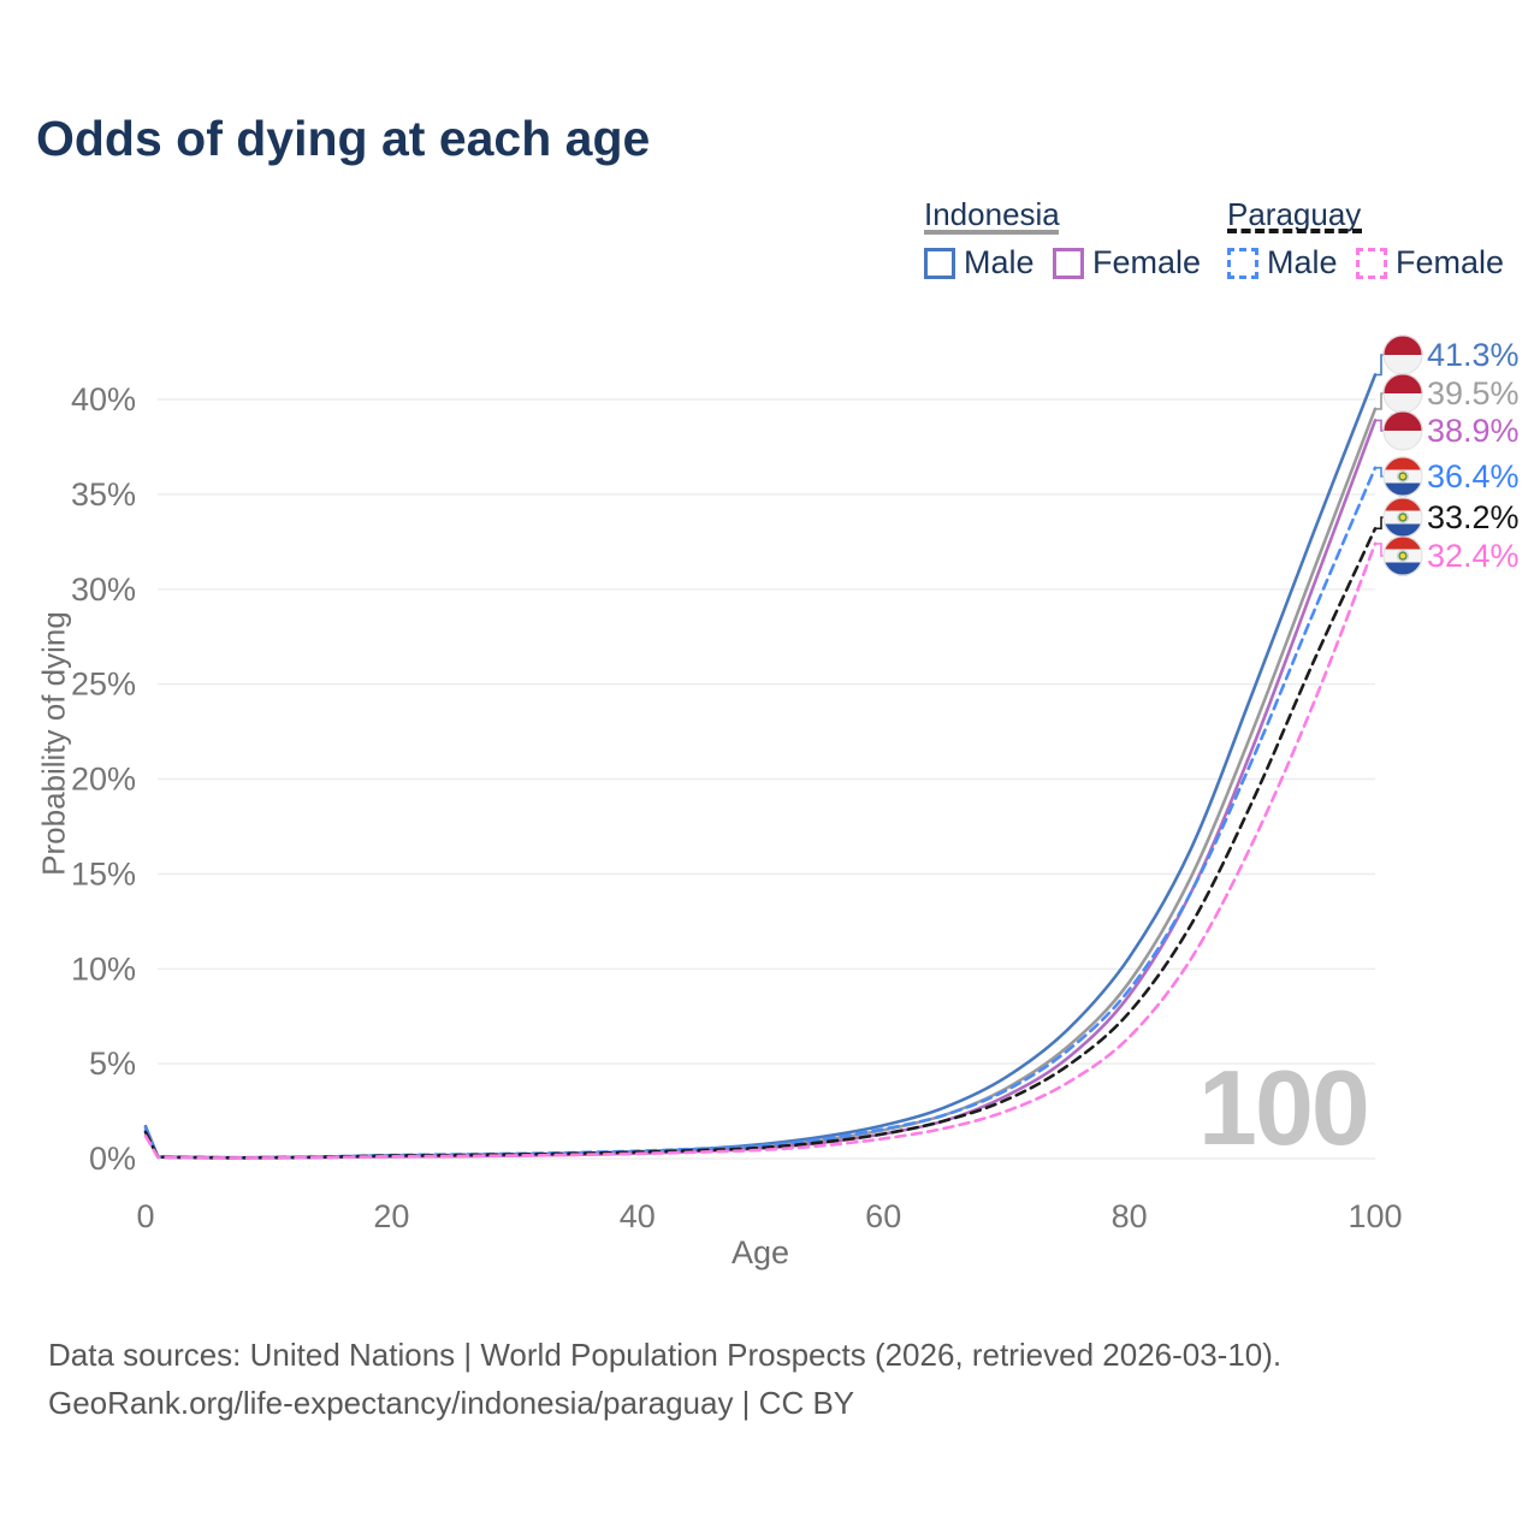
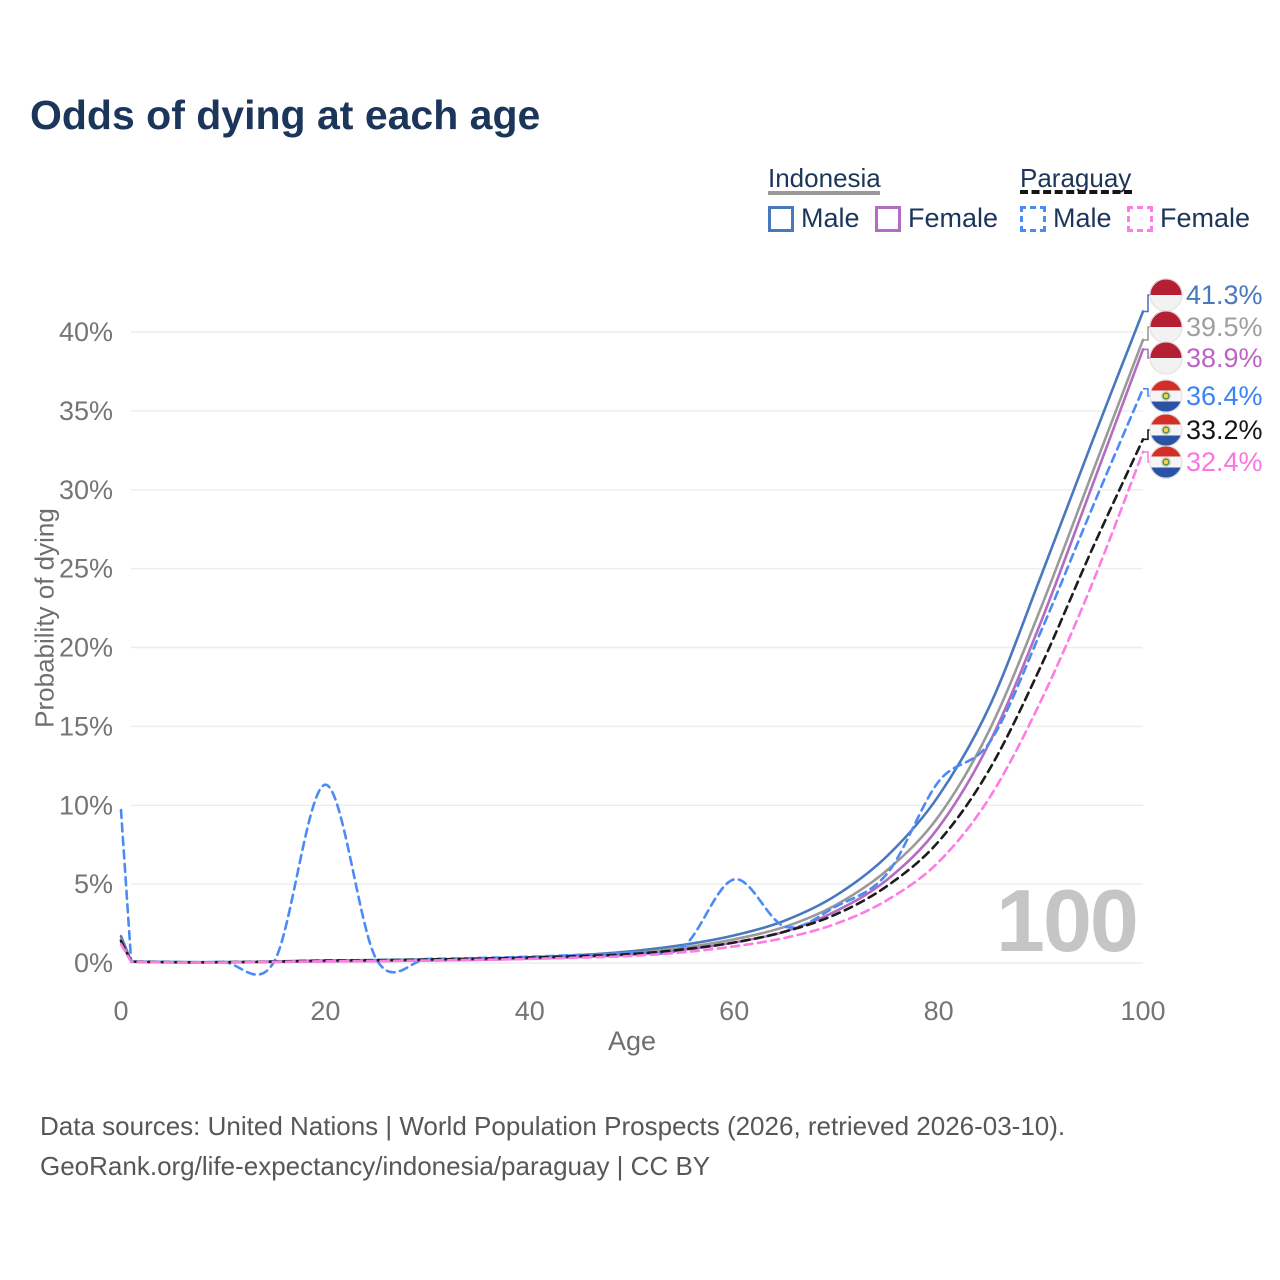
Paraguay Male/0: 1.6% -> 9.7%
Paraguay Male/20: 0.2% -> 11.3%
Paraguay Male/60: 1.6% -> 5.3%
Paraguay Male/80: 8.9% -> 11.5%
